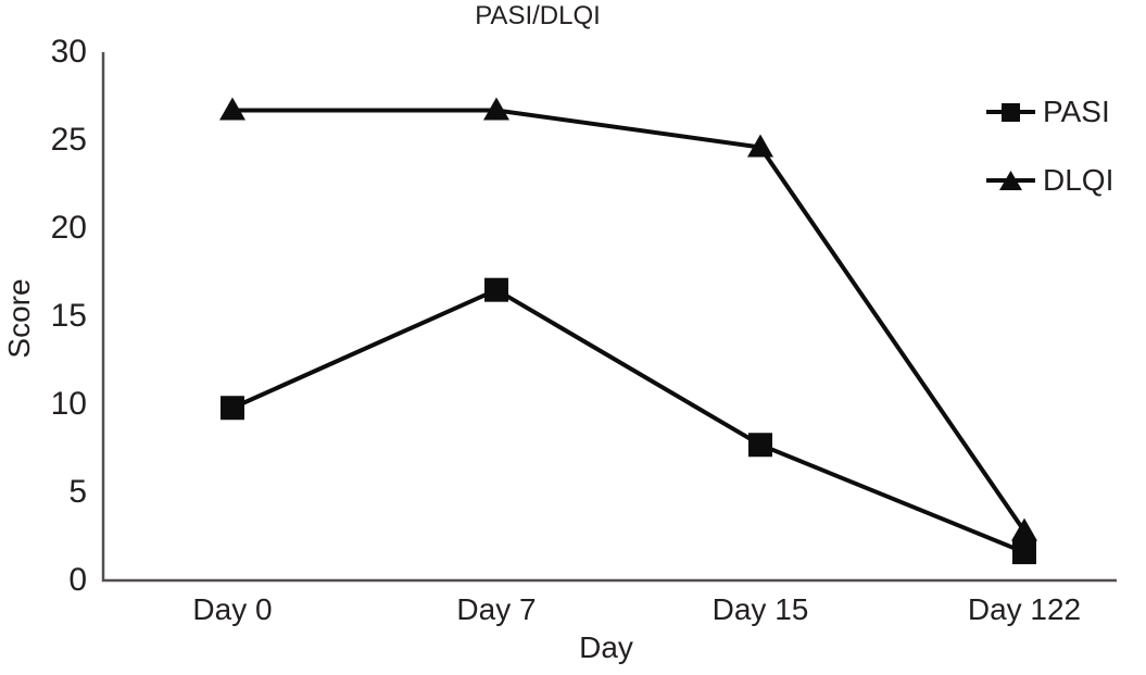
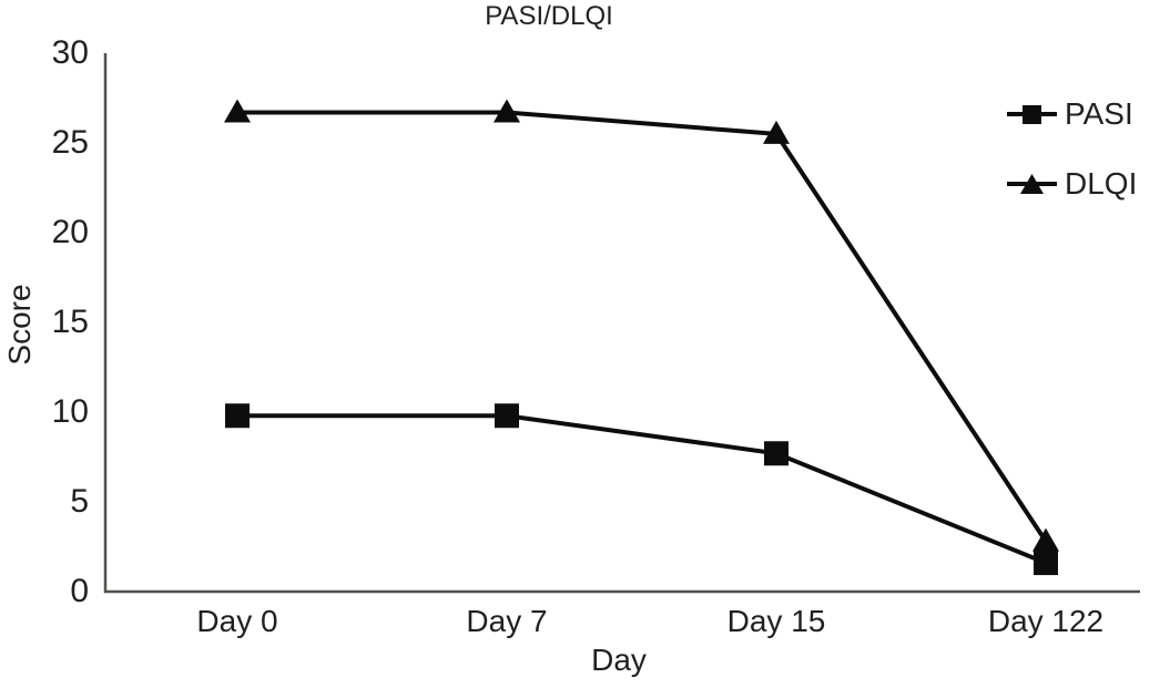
PASI/Day 7: 16.5 -> 9.8
DLQI/Day 15: 24.6 -> 25.5
